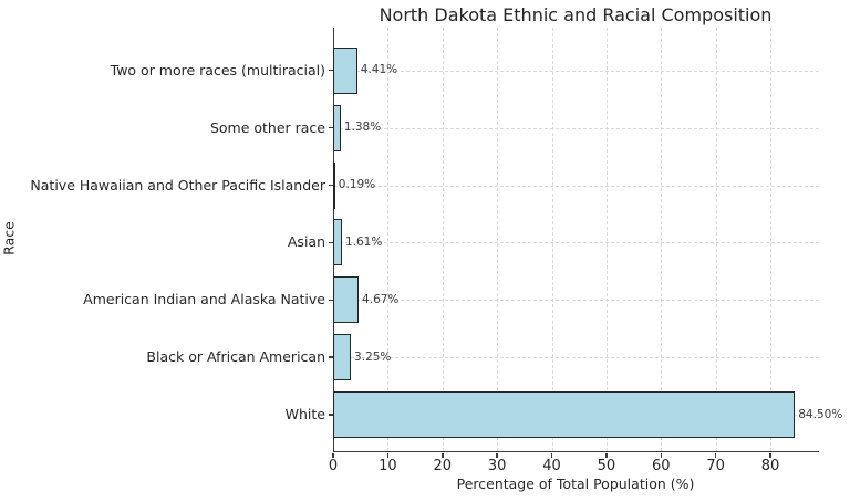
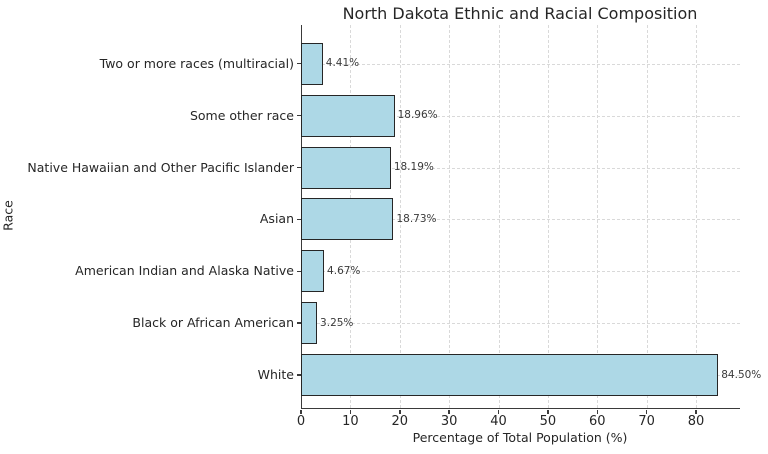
Some other race: 1.38% -> 18.96%
Native Hawaiian and Other Pacific Islander: 0.19% -> 18.19%
Asian: 1.61% -> 18.73%
